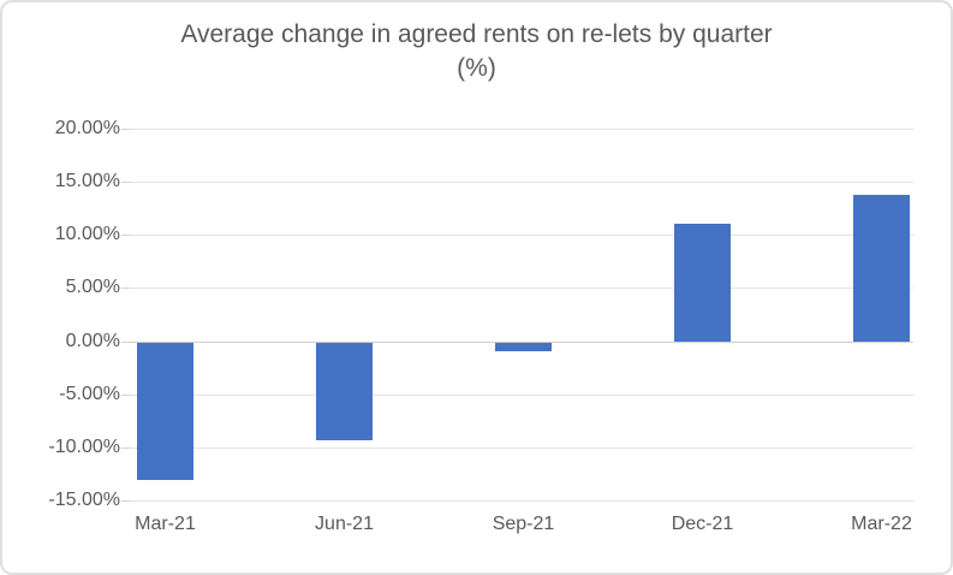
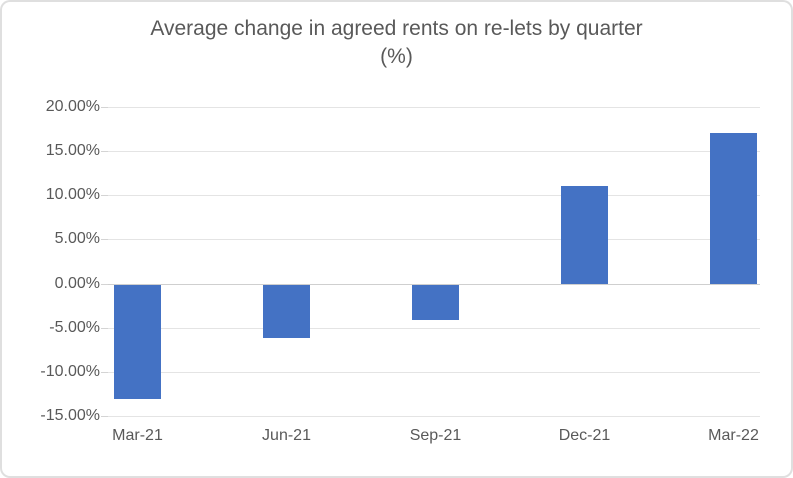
Jun-21: -9% -> -6%
Sep-21: -1% -> -4%
Mar-22: 14% -> 17%
